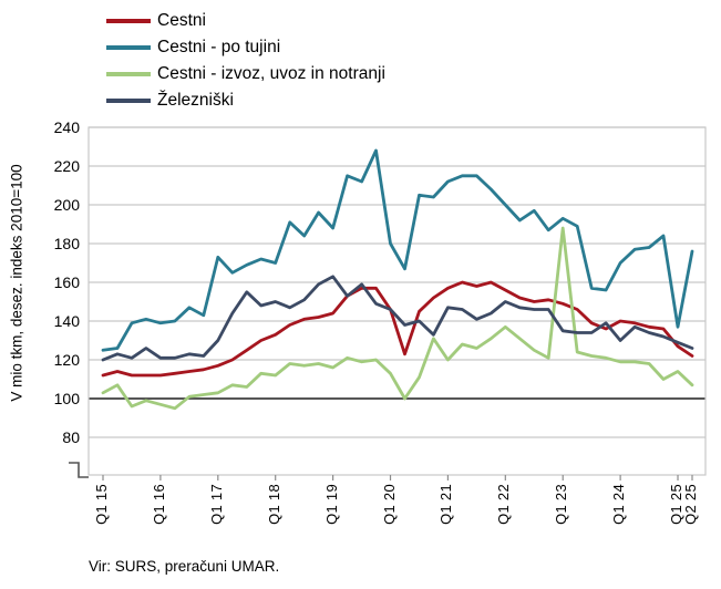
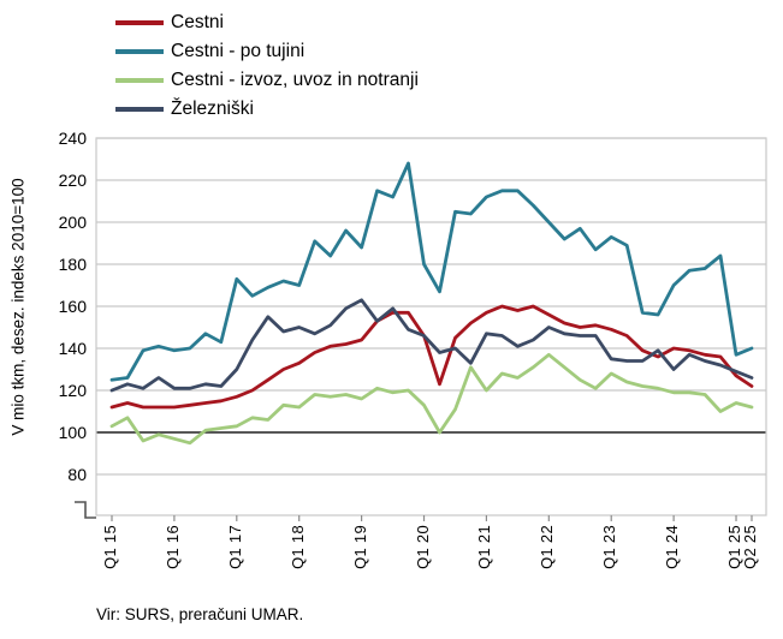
Cestni - izvoz, uvoz in notranji/Q1 23: 188 -> 128
Cestni - po tujini/Q2 25: 176 -> 140
Cestni - izvoz, uvoz in notranji/Q2 25: 107 -> 112
